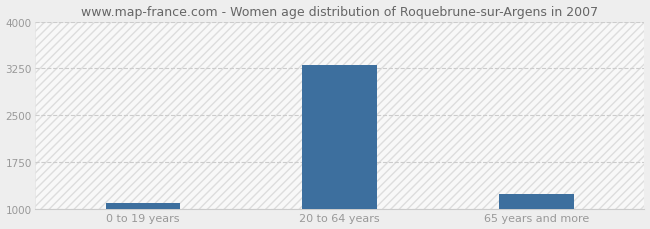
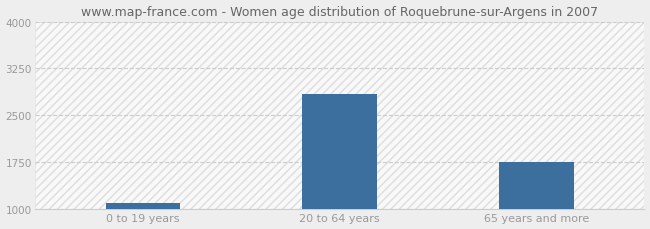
20 to 64 years: 3300 -> 2840
65 years and more: 1250 -> 1760
